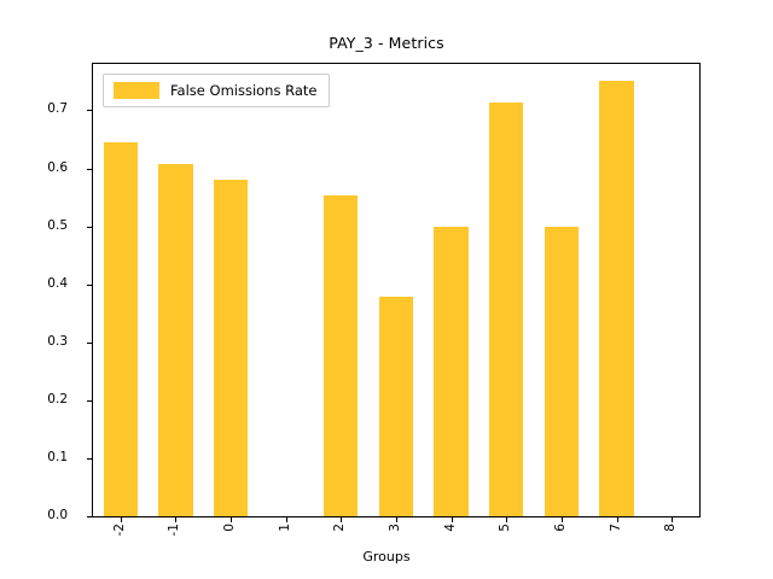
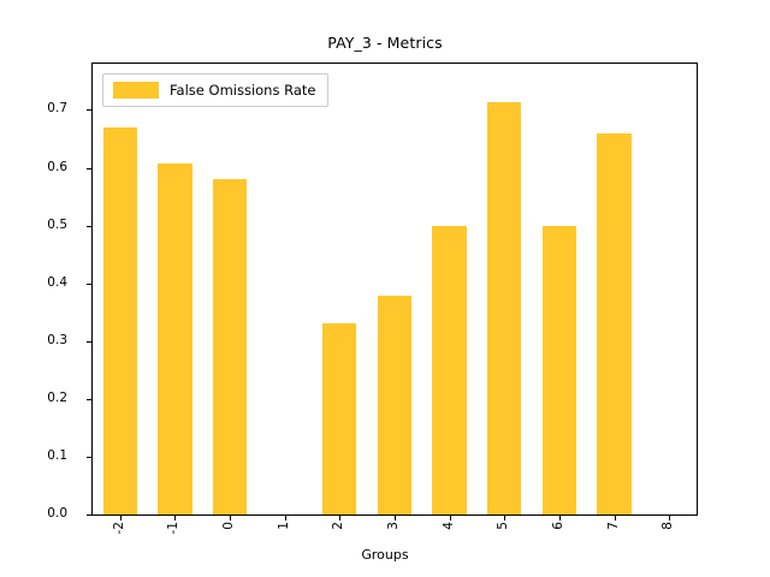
-2: 0.65 -> 0.67
2: 0.55 -> 0.33
7: 0.75 -> 0.66
